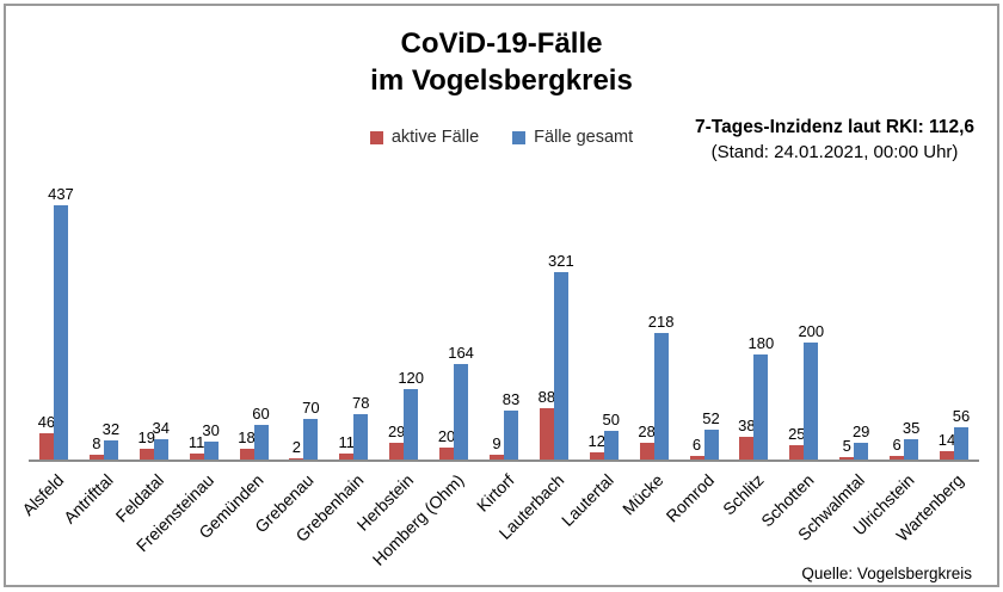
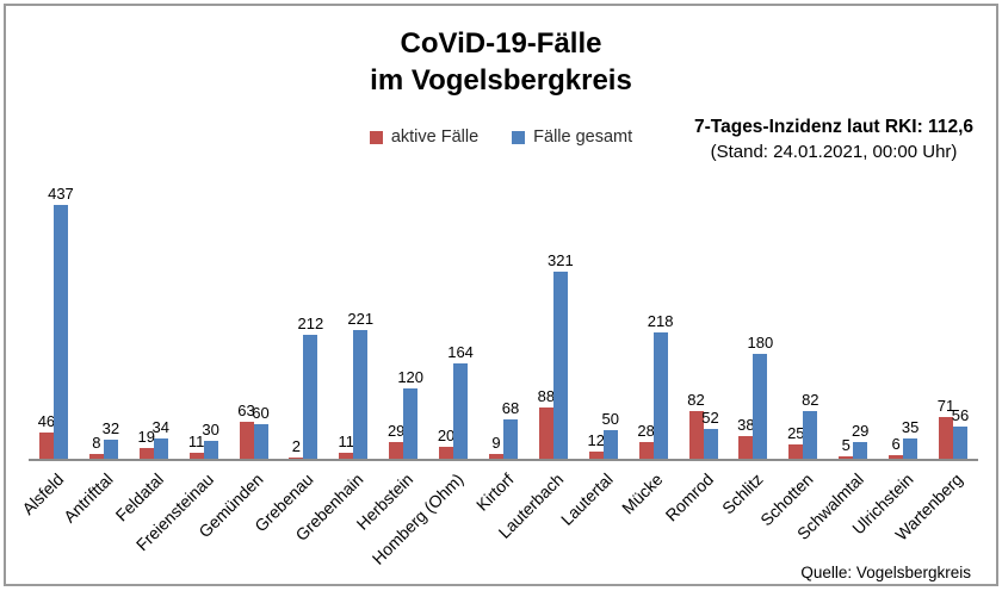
aktive Fälle/Gemünden: 18 -> 63
Fälle gesamt/Grebenau: 70 -> 212
Fälle gesamt/Grebenhain: 78 -> 221
Fälle gesamt/Kirtorf: 83 -> 68
aktive Fälle/Romrod: 6 -> 82
Fälle gesamt/Schotten: 200 -> 82
aktive Fälle/Wartenberg: 14 -> 71
